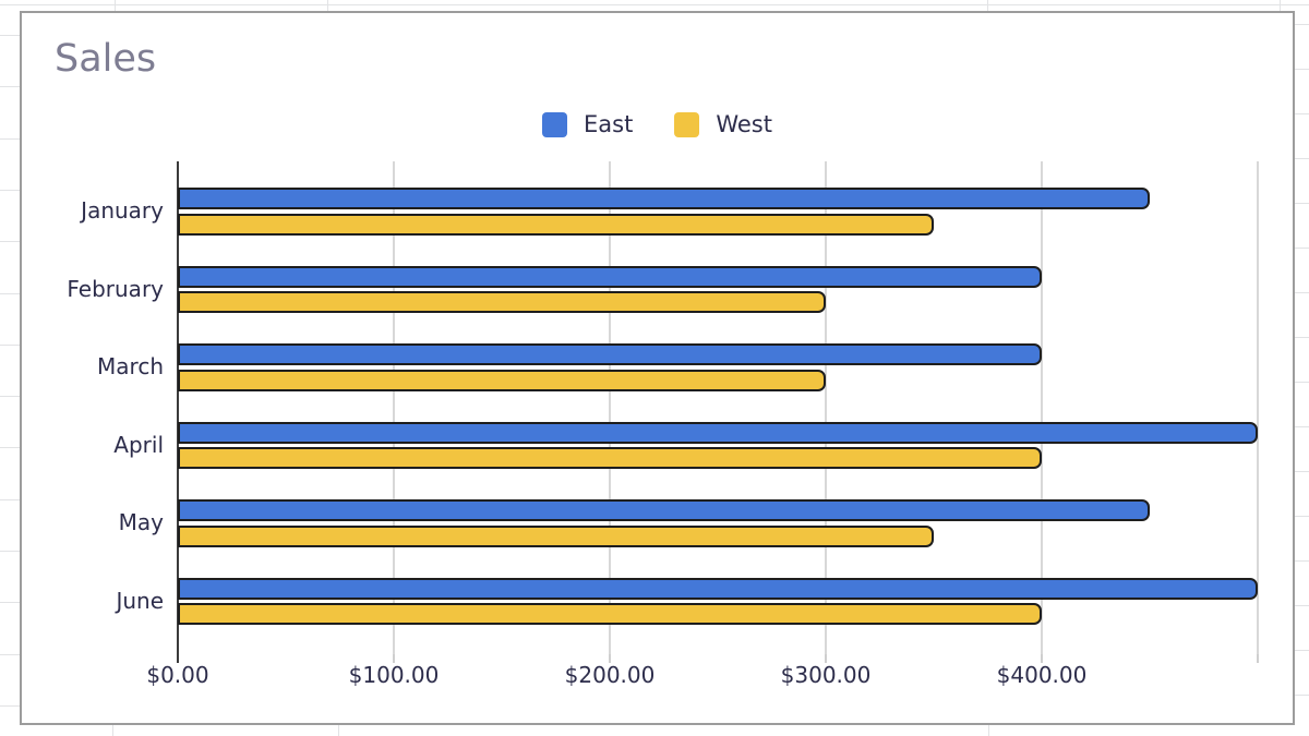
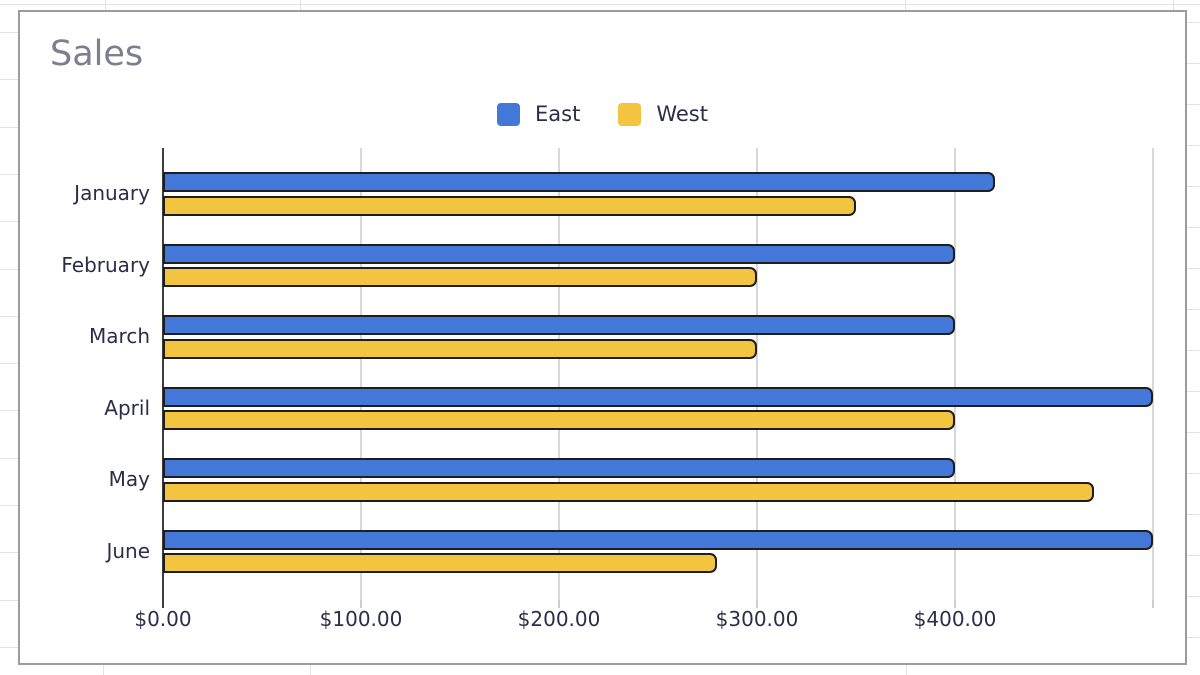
East/January: $450 -> $420
East/May: $450 -> $400
West/May: $350 -> $470
West/June: $400 -> $280
